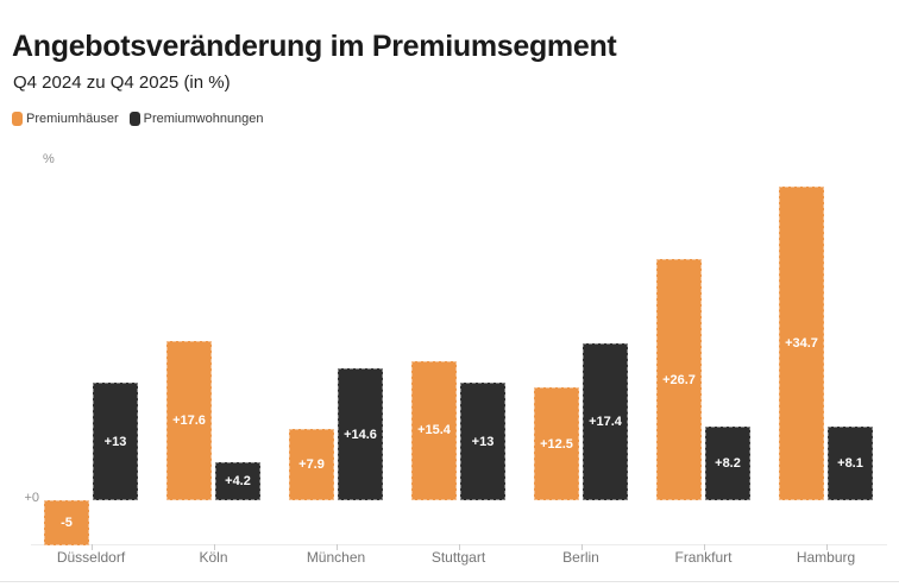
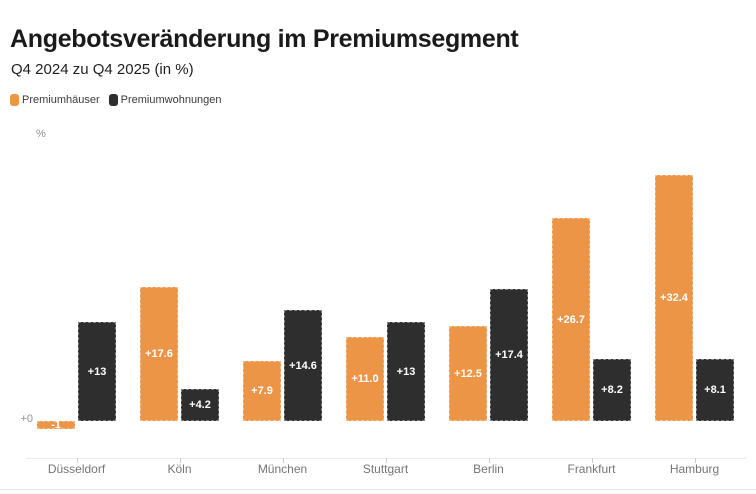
Premiumhäuser/Düsseldorf: -5 -> -1
Premiumhäuser/Stuttgart: +15.4 -> +11.0
Premiumhäuser/Hamburg: +34.7 -> +32.4
